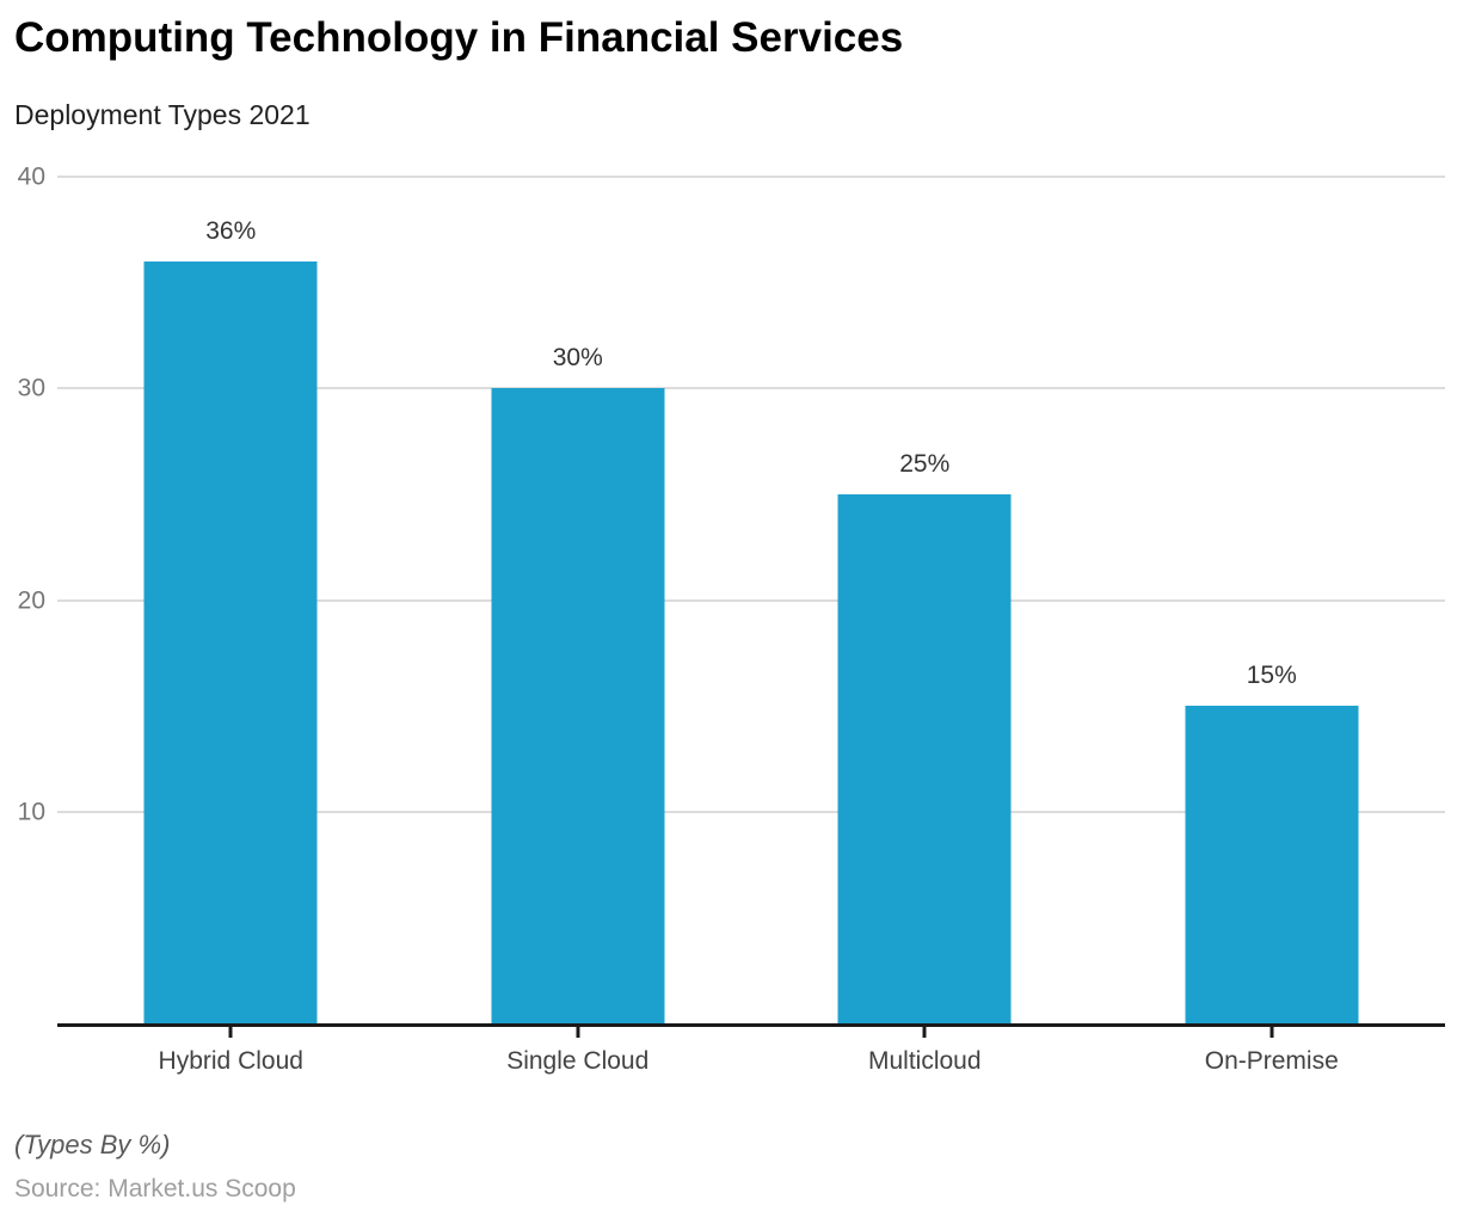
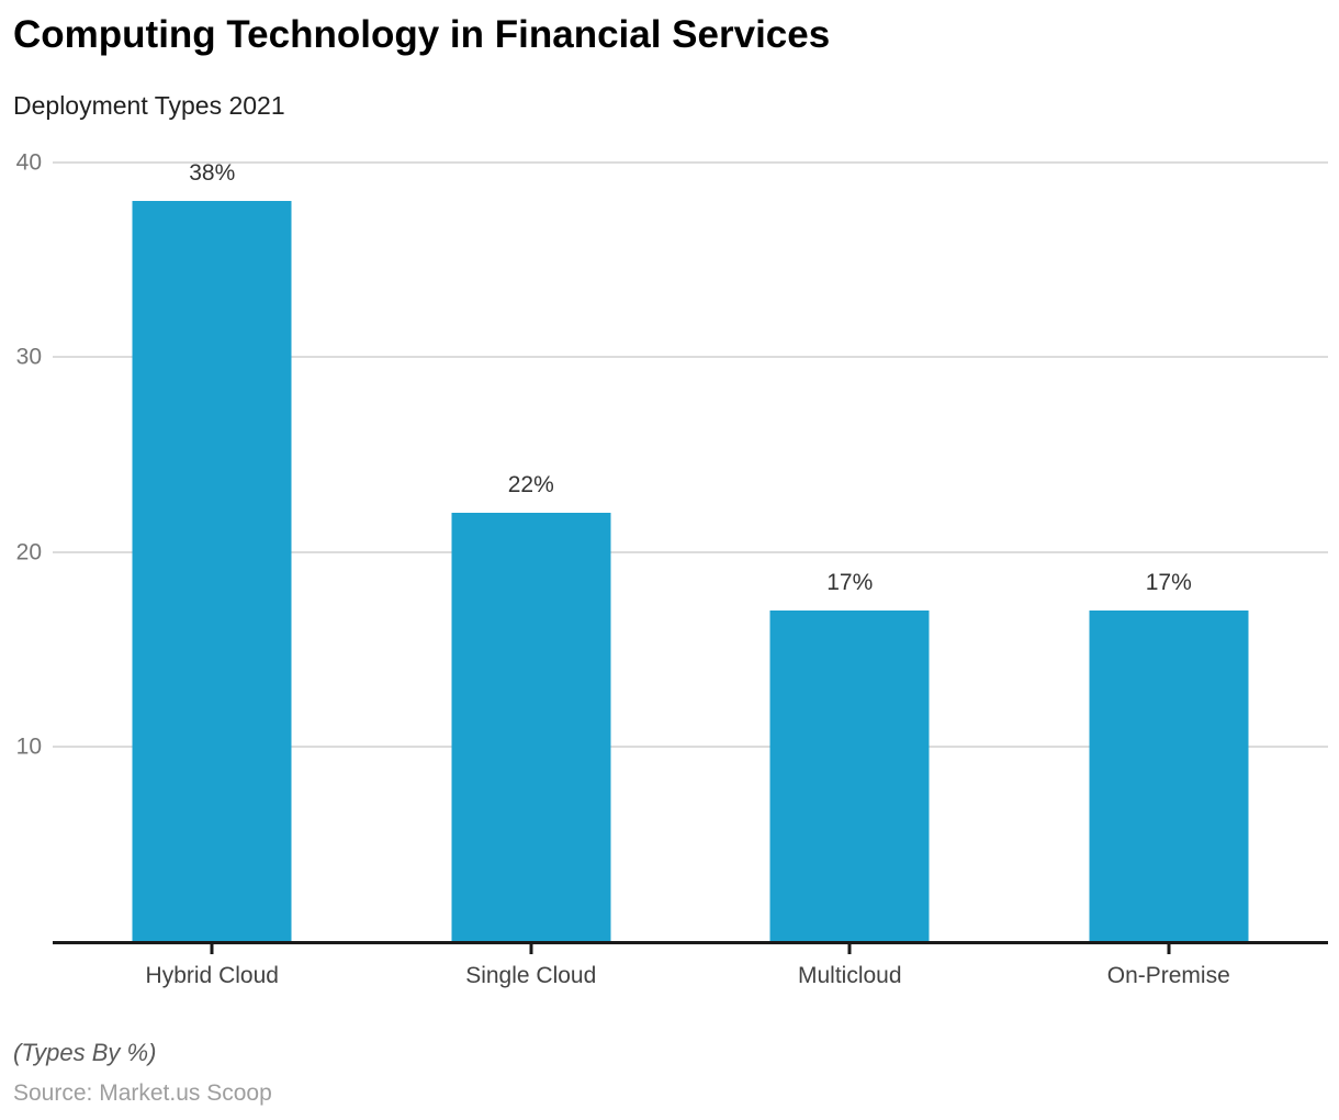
Hybrid Cloud: 36% -> 38%
Single Cloud: 30% -> 22%
Multicloud: 25% -> 17%
On-Premise: 15% -> 17%
